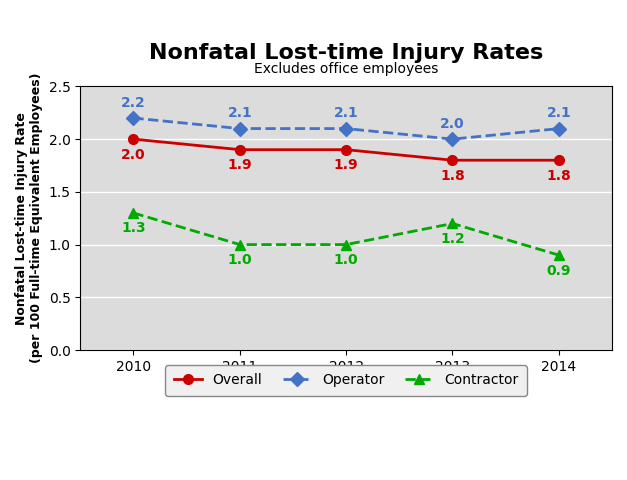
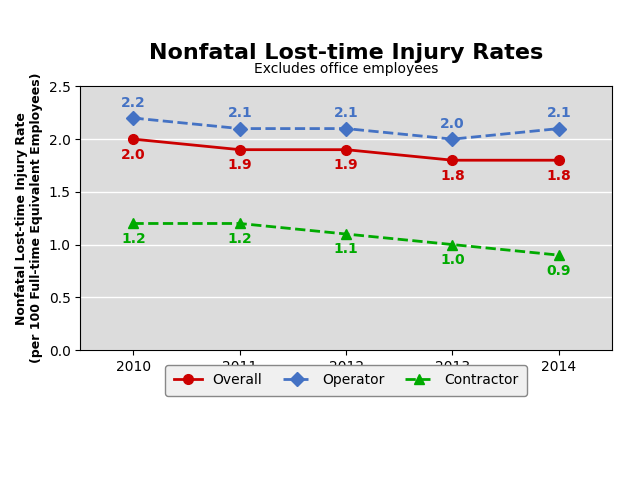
Contractor/2010: 1.3 -> 1.2
Contractor/2011: 1.0 -> 1.2
Contractor/2012: 1.0 -> 1.1
Contractor/2013: 1.2 -> 1.0
